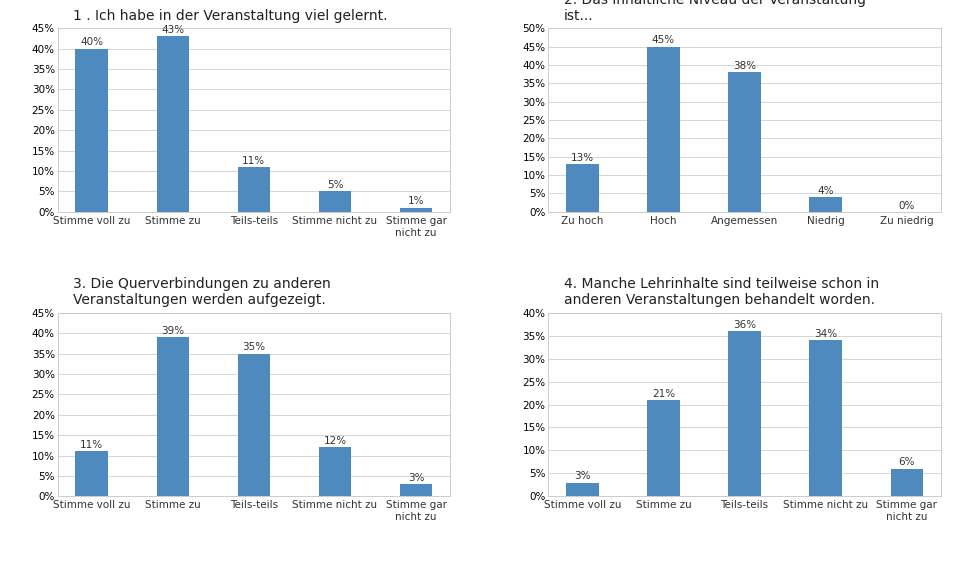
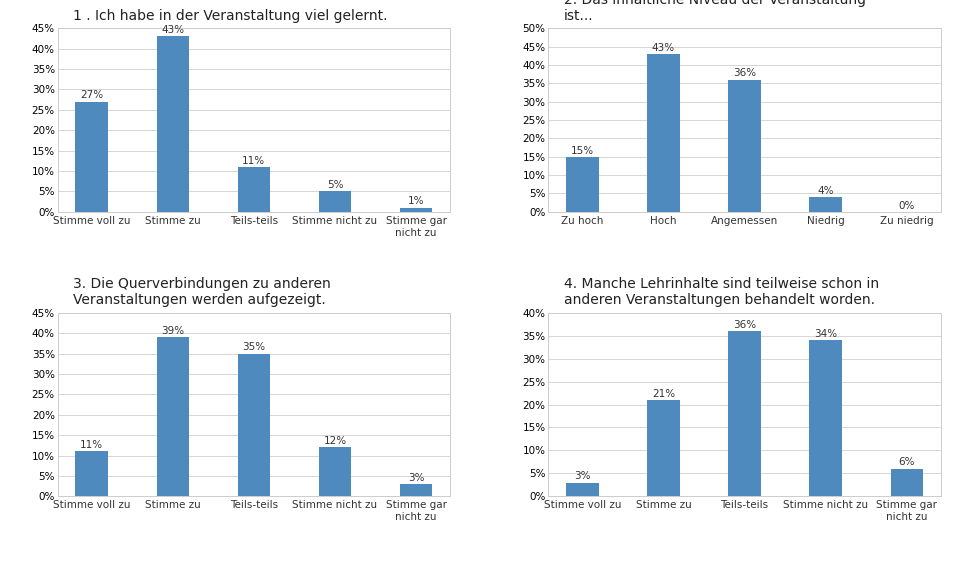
1 . Ich habe in der Veranstaltung viel gelernt./Stimme voll zu: 40% -> 27%
Zu hoch: 13% -> 15%
Hoch: 45% -> 43%
Angemessen: 38% -> 36%
